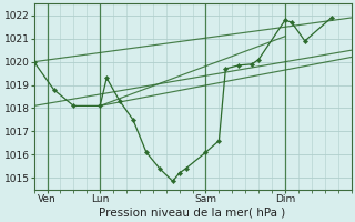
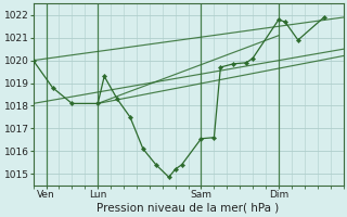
Sam: 1016.10 -> 1016.55
